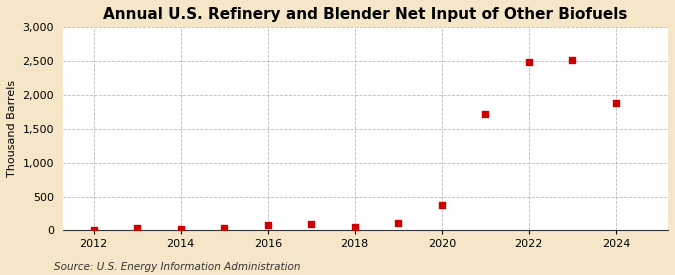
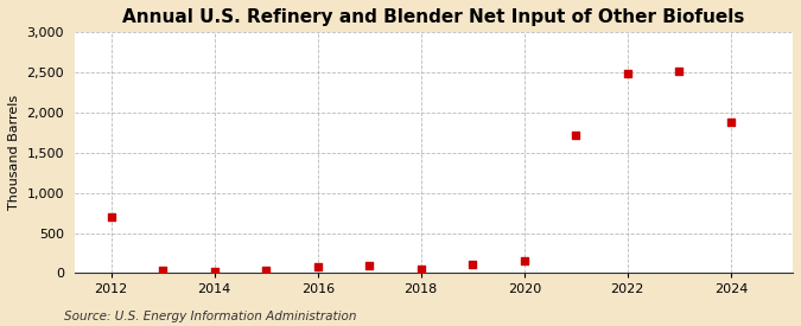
2012: 0 -> 700
2020: 380 -> 160
